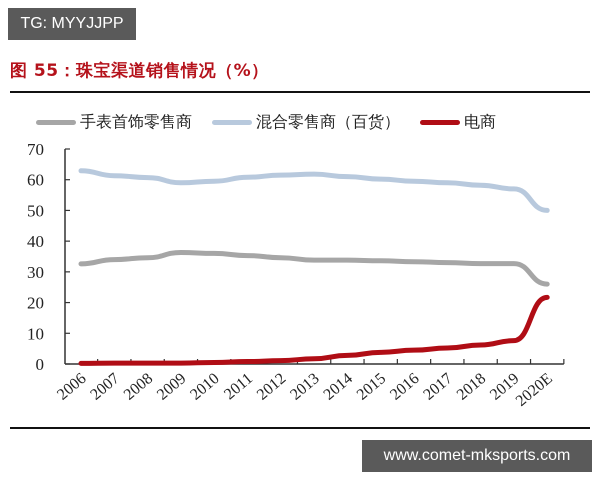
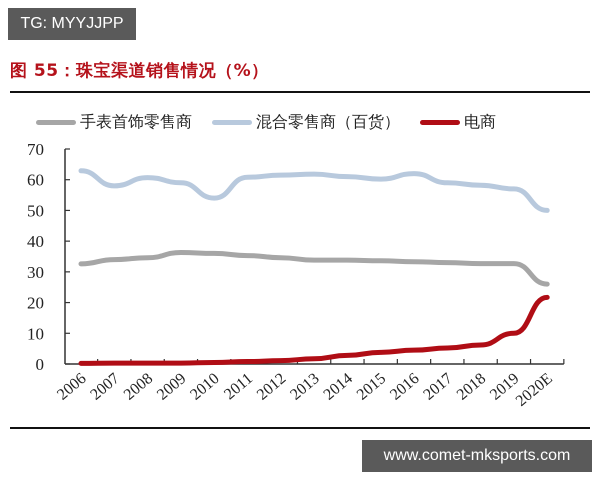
混合零售商（百货）/2007: 61 -> 58
混合零售商（百货）/2010: 60 -> 54
混合零售商（百货）/2016: 60 -> 62
电商/2019: 8 -> 10
